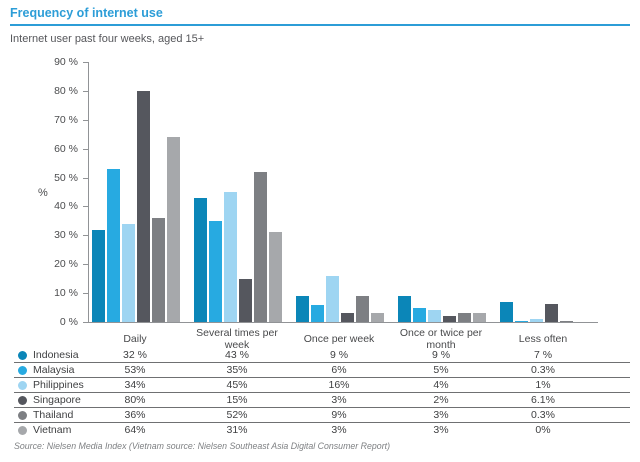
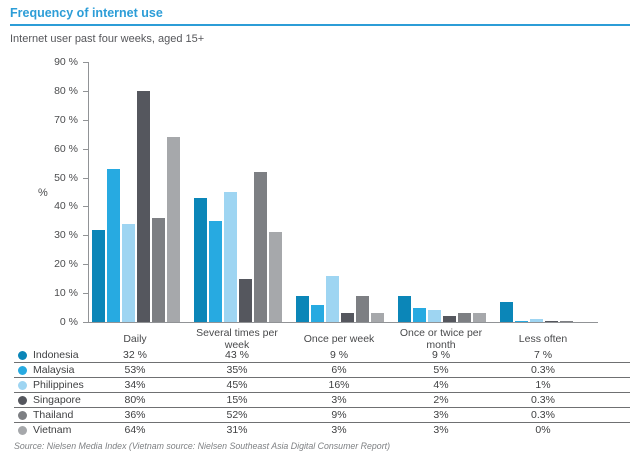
Singapore/Less often: 6.1% -> 0.3%
